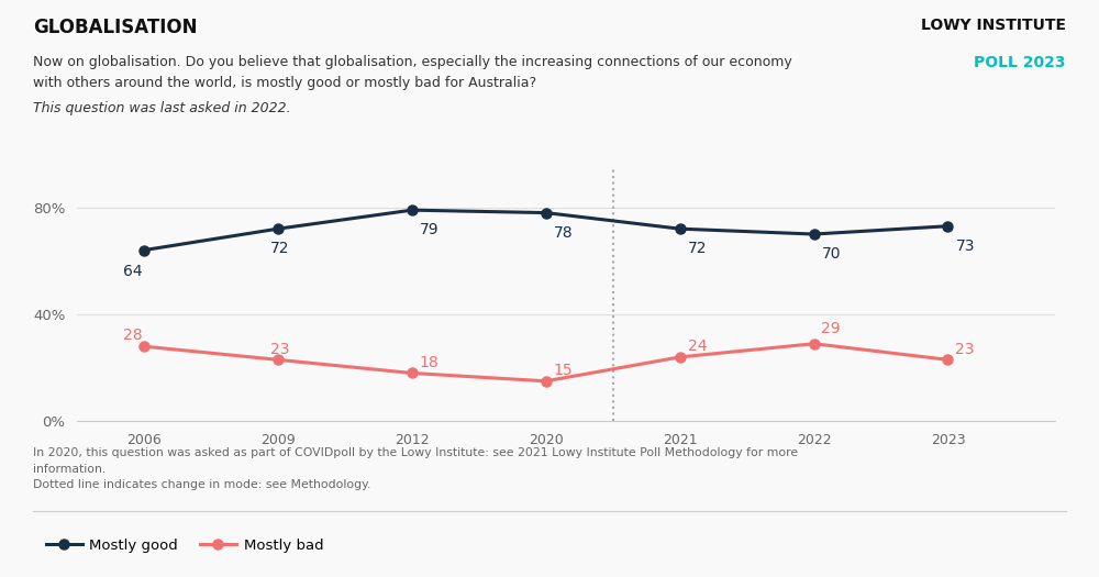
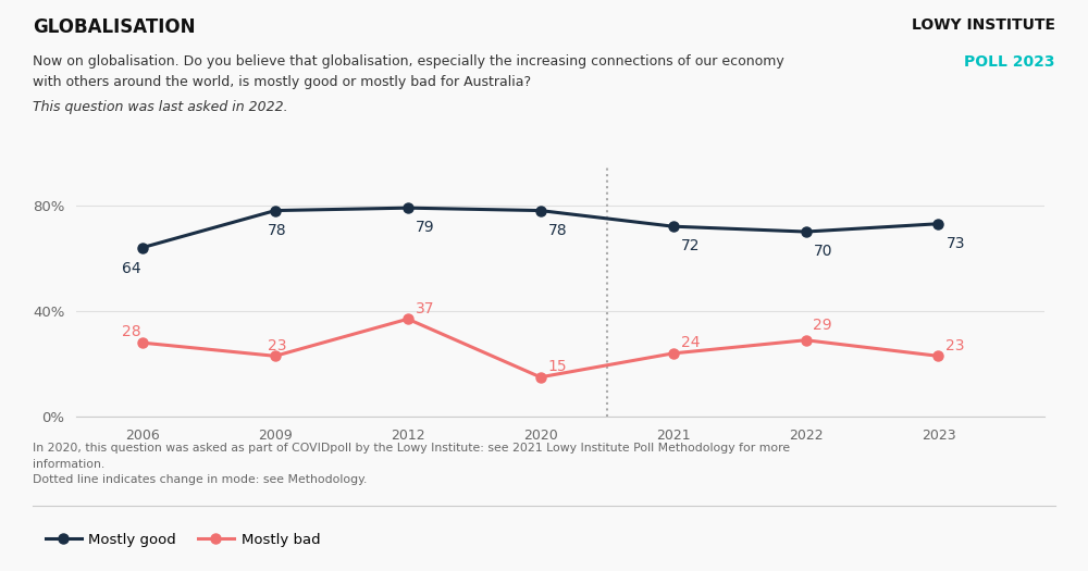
Mostly good/2009: 72 -> 78
Mostly bad/2012: 18 -> 37
